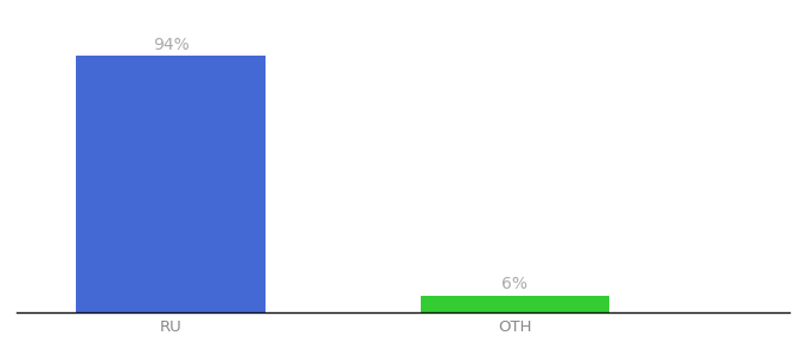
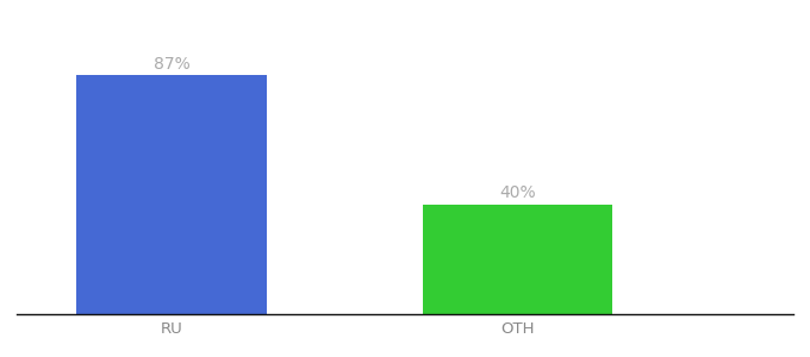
RU: 94% -> 87%
OTH: 6% -> 40%
